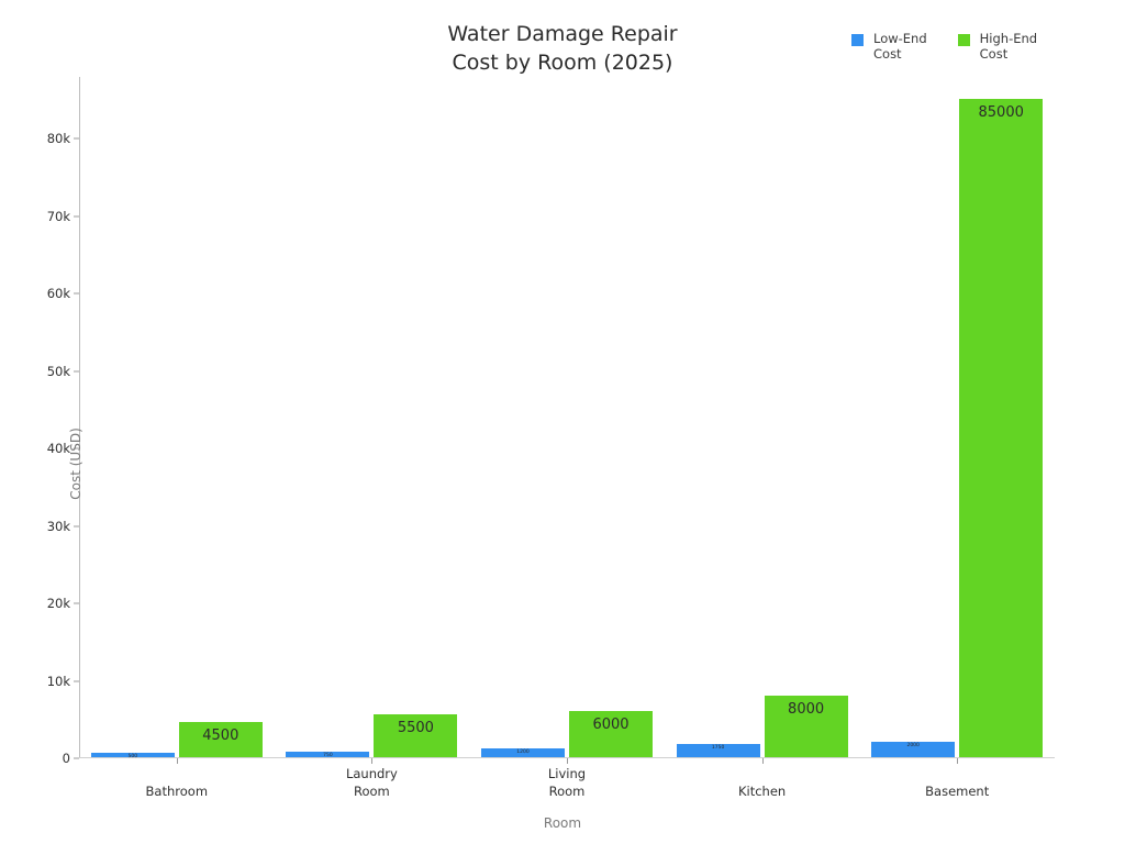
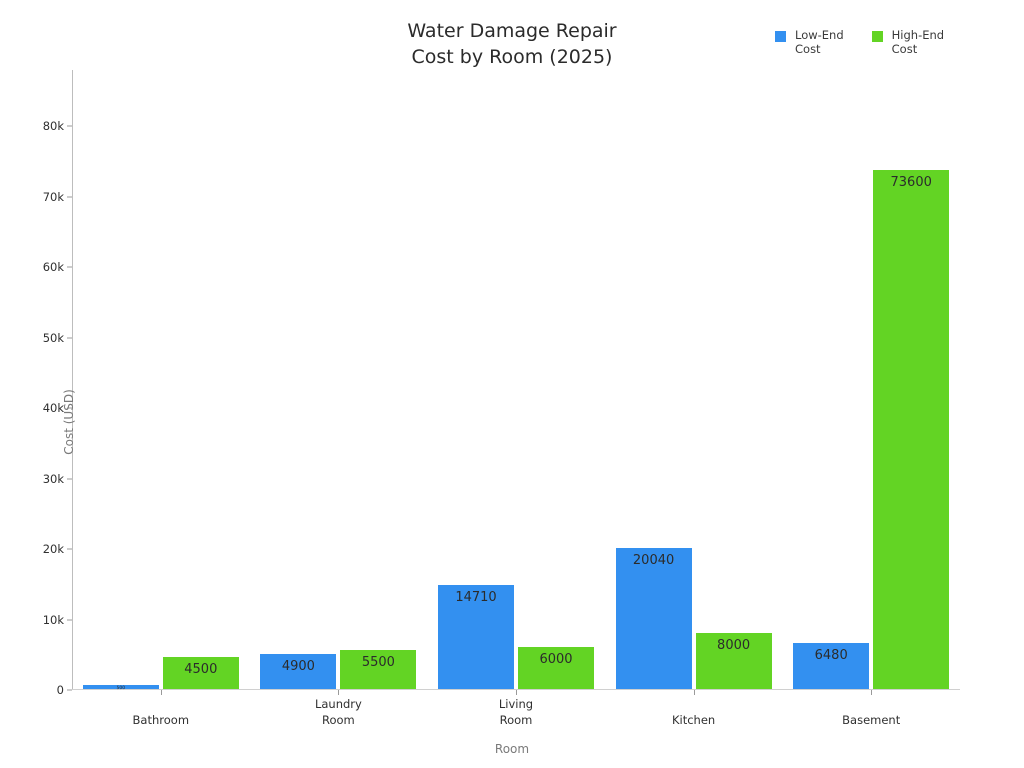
Low-End Cost/Laundry Room: 750 -> 4900
Low-End Cost/Living Room: 1200 -> 14710
Low-End Cost/Kitchen: 1750 -> 20040
Low-End Cost/Basement: 2000 -> 6480
High-End Cost/Basement: 85000 -> 73600
